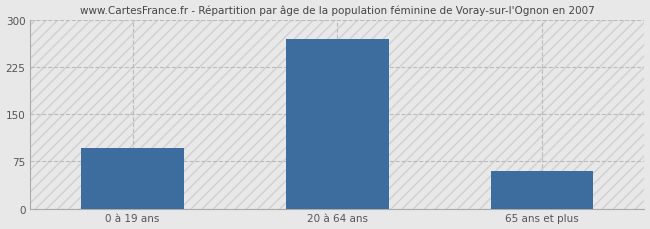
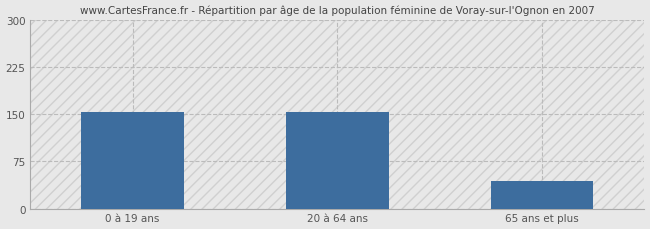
0 à 19 ans: 96 -> 154
20 à 64 ans: 270 -> 154
65 ans et plus: 60 -> 44
